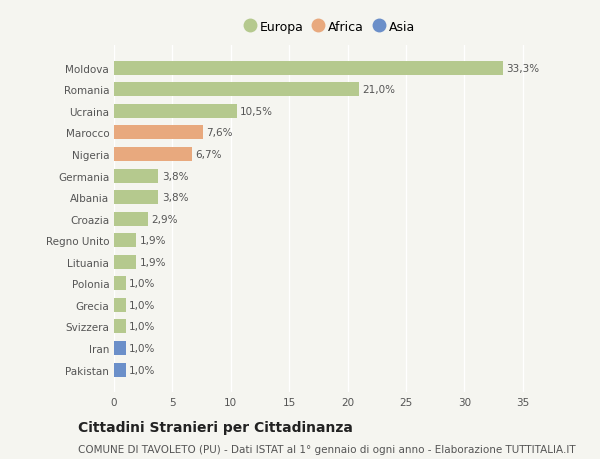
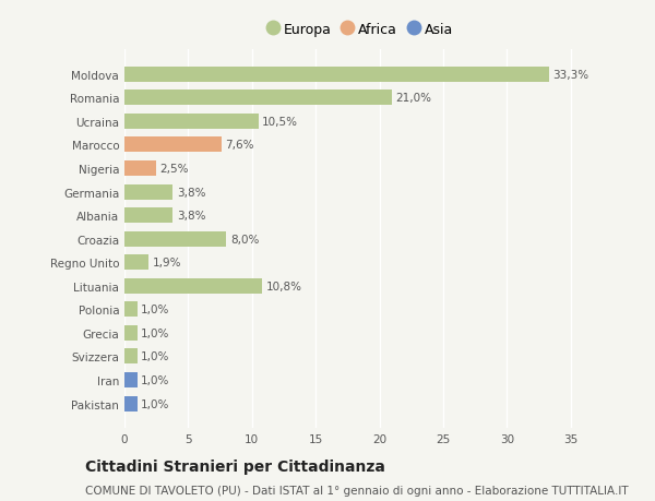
Nigeria: 6,7% -> 2,5%
Croazia: 2,9% -> 8,0%
Lituania: 1,9% -> 10,8%
